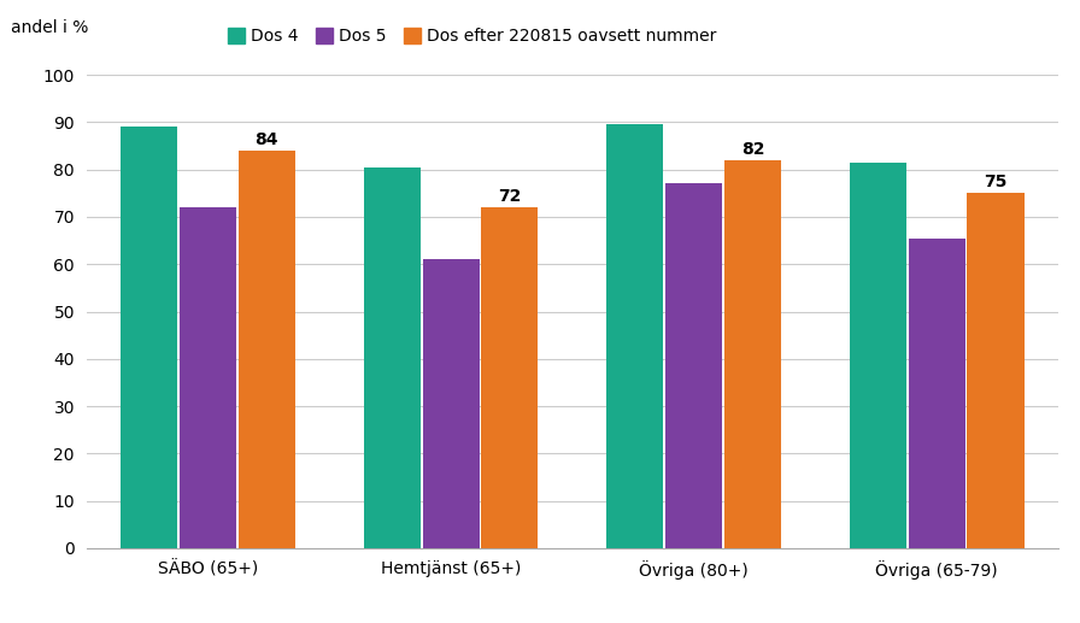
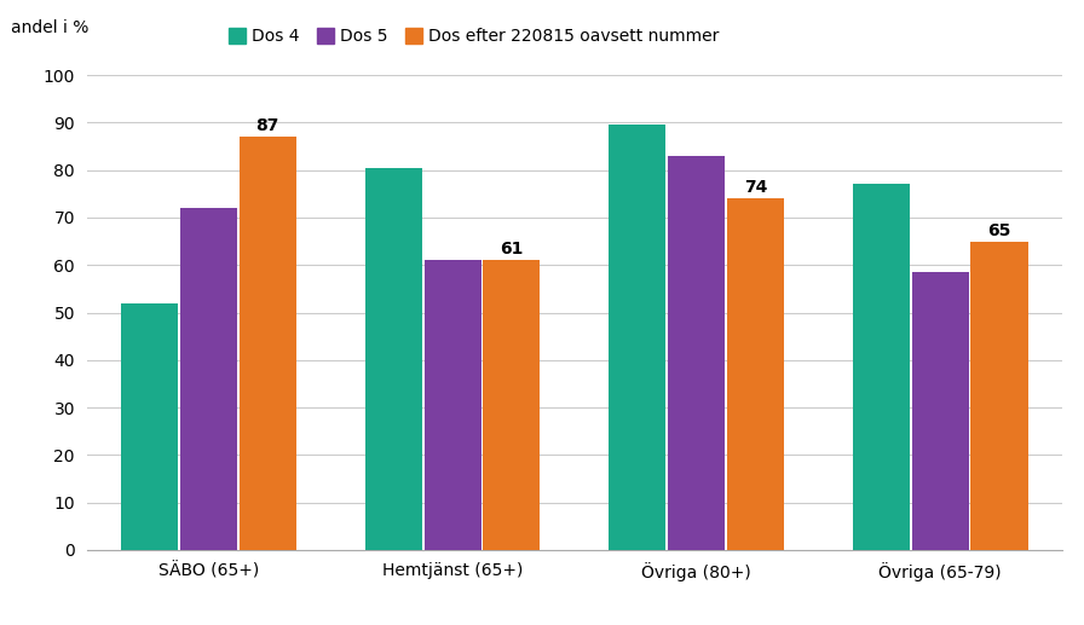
Dos 4/SÄBO (65+): 89.0 -> 52.0
Dos efter 220815 oavsett nummer/SÄBO (65+): 84 -> 87
Dos efter 220815 oavsett nummer/Hemtjänst (65+): 72 -> 61
Dos 5/Övriga (80+): 77.0 -> 83.0
Dos efter 220815 oavsett nummer/Övriga (80+): 82 -> 74
Dos 4/Övriga (65-79): 82 -> 77
Dos 5/Övriga (65-79): 65.5 -> 58.5
Dos efter 220815 oavsett nummer/Övriga (65-79): 75 -> 65
